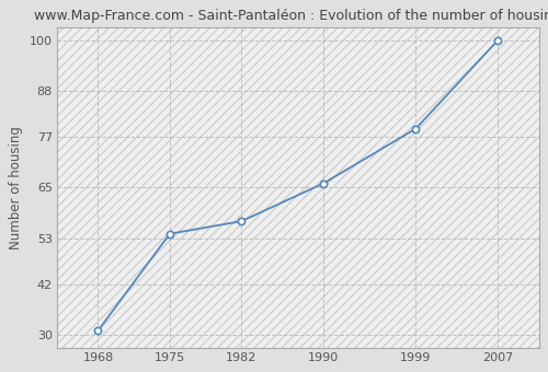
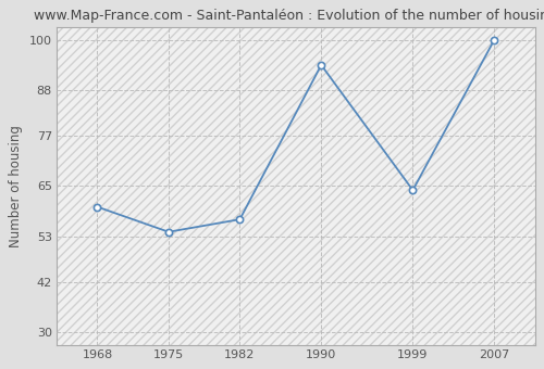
1968: 31 -> 60
1990: 66 -> 94
1999: 79 -> 64
